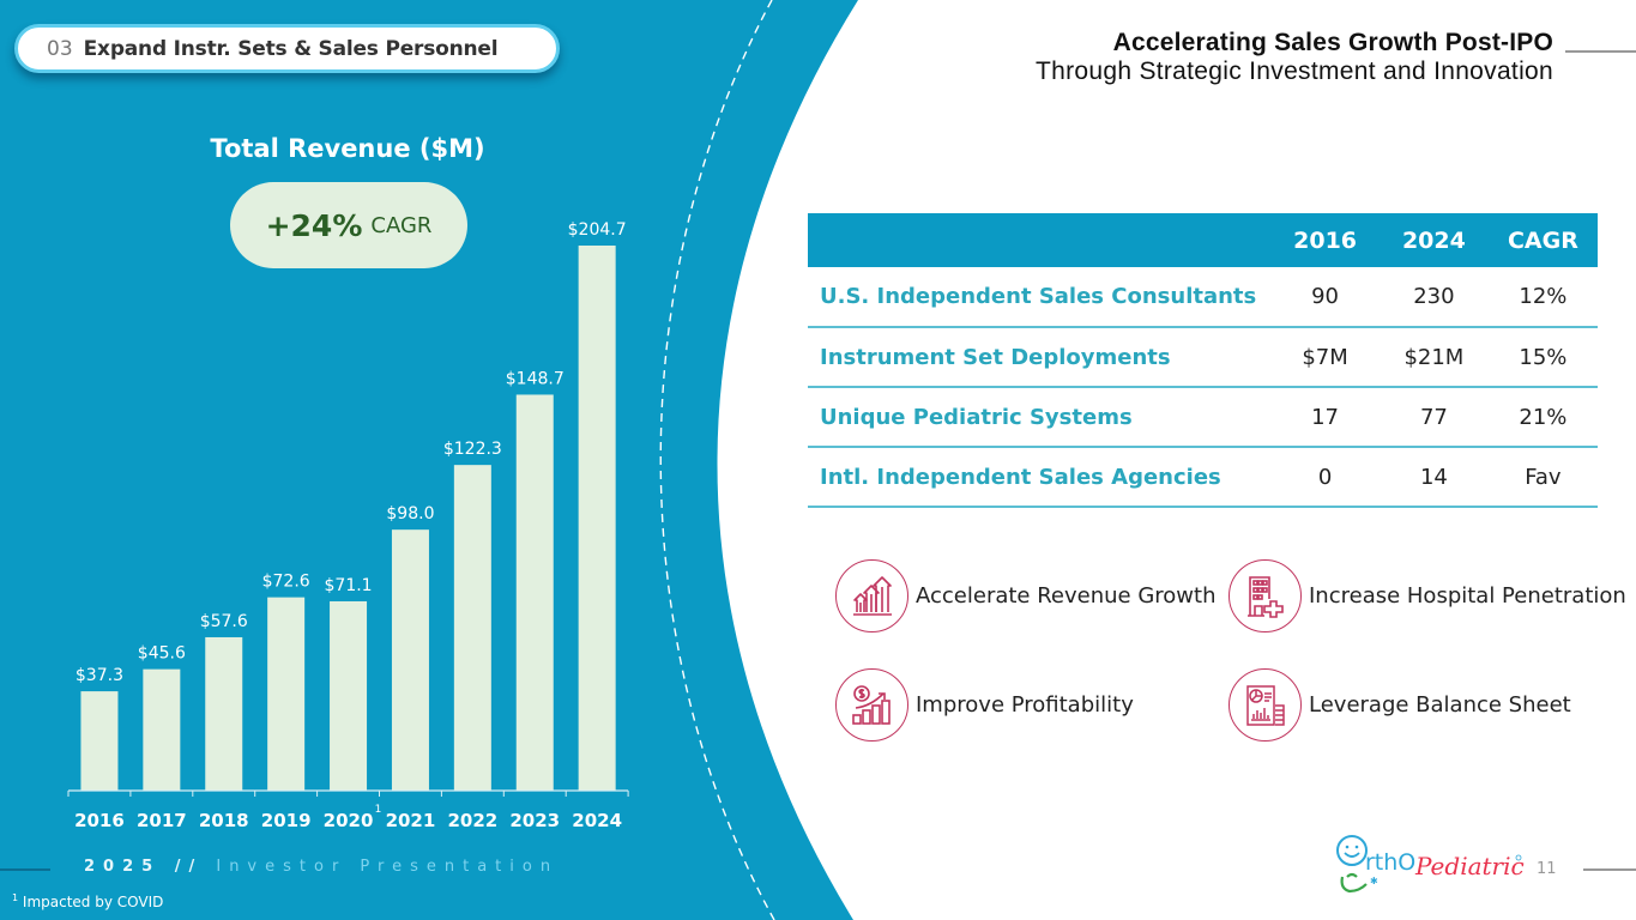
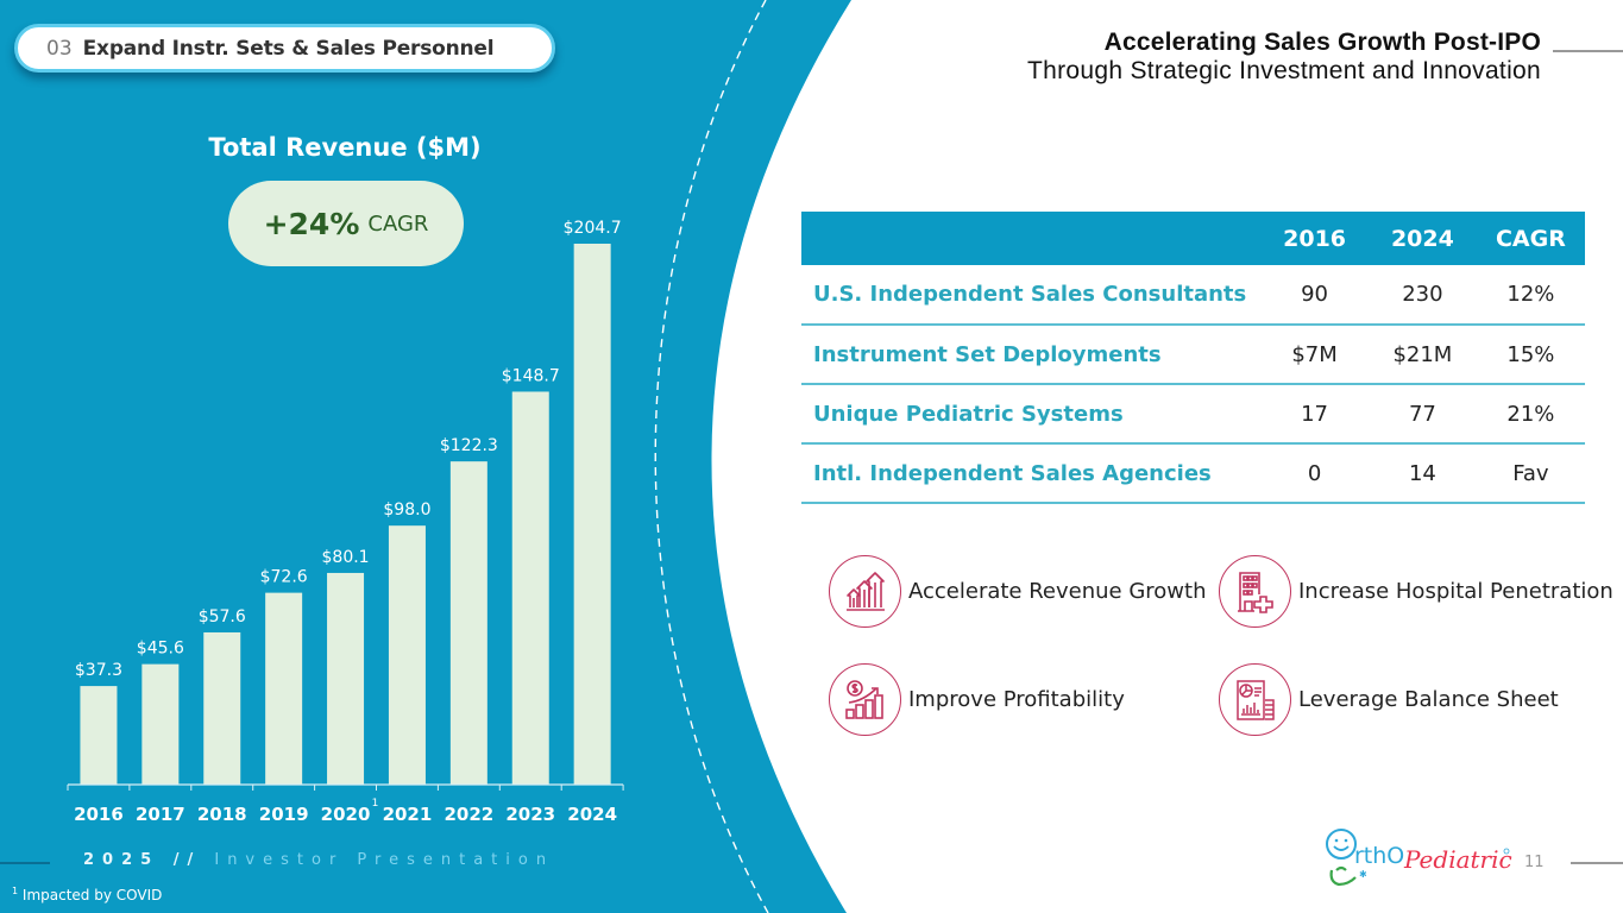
2020: $71.1 -> $80.1
